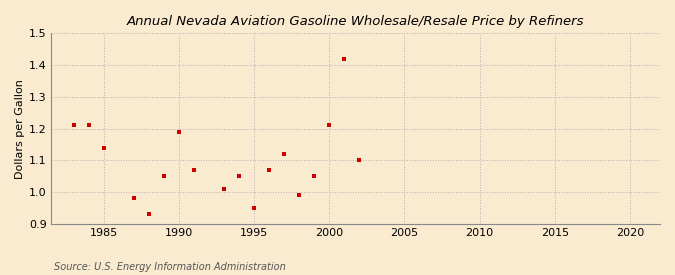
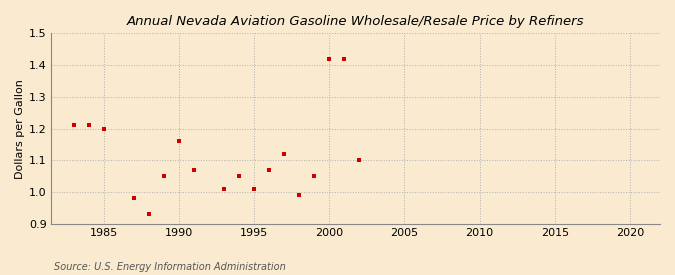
1985: 1.14 -> 1.20
1990: 1.19 -> 1.16
1995: 0.95 -> 1.01
2000: 1.21 -> 1.42
